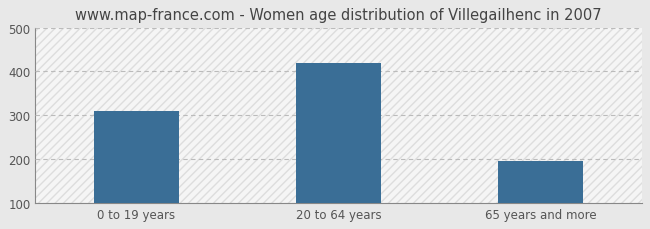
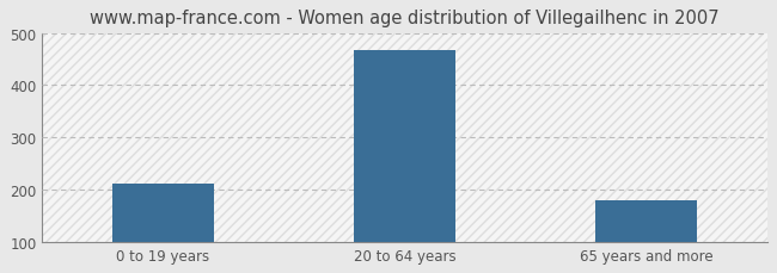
0 to 19 years: 310 -> 212
20 to 64 years: 420 -> 467
65 years and more: 195 -> 179
